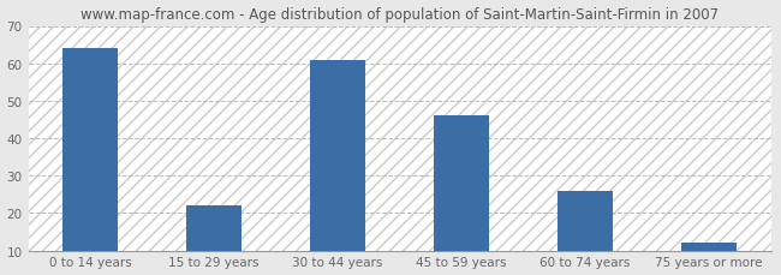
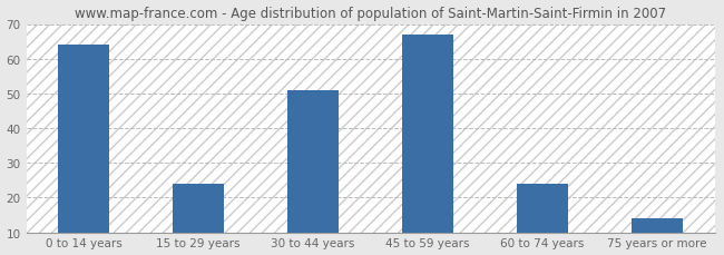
15 to 29 years: 22 -> 24
30 to 44 years: 61 -> 51
45 to 59 years: 46 -> 67
60 to 74 years: 26 -> 24
75 years or more: 12 -> 14
